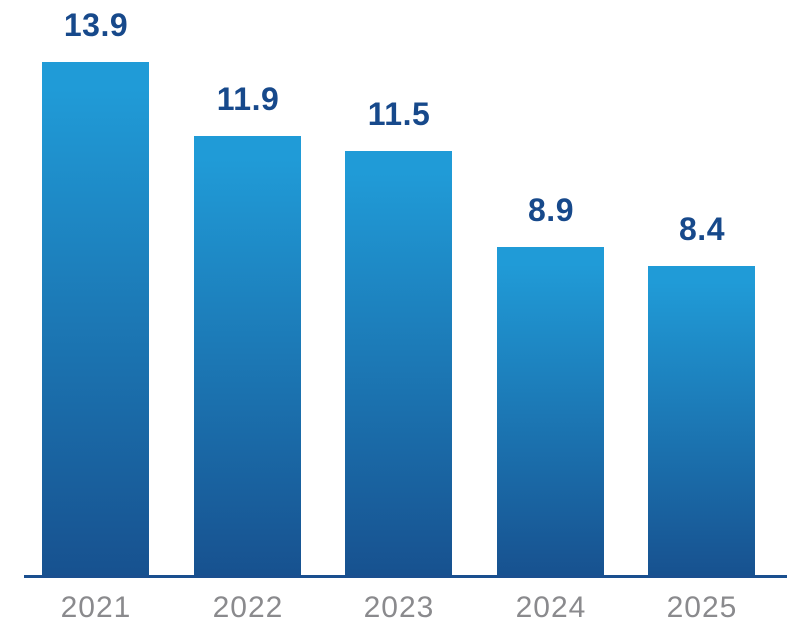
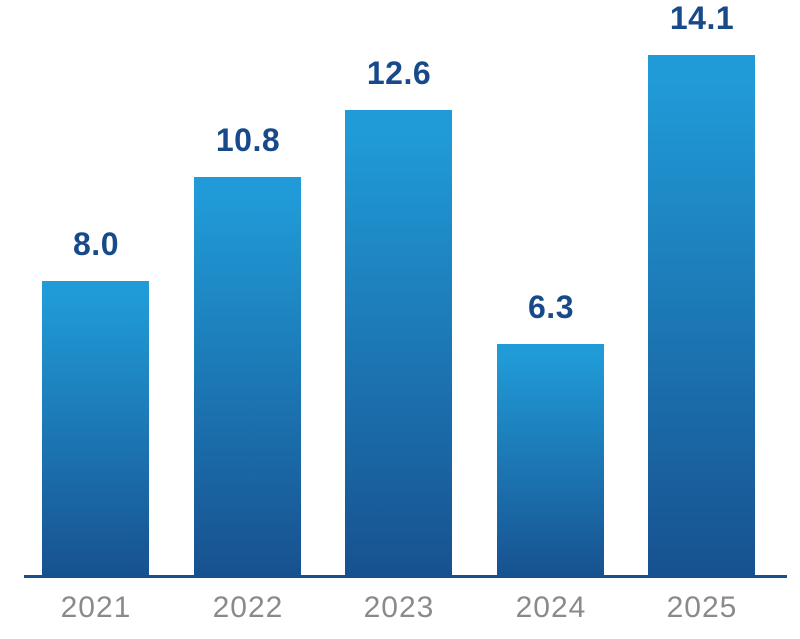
2021: 13.9 -> 8.0
2022: 11.9 -> 10.8
2023: 11.5 -> 12.6
2024: 8.9 -> 6.3
2025: 8.4 -> 14.1
